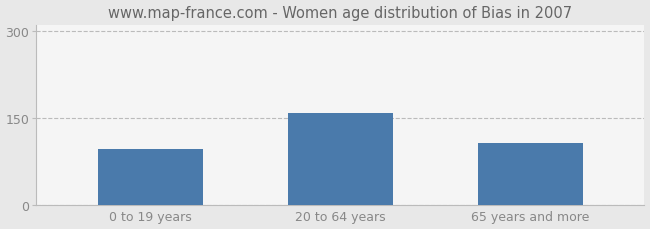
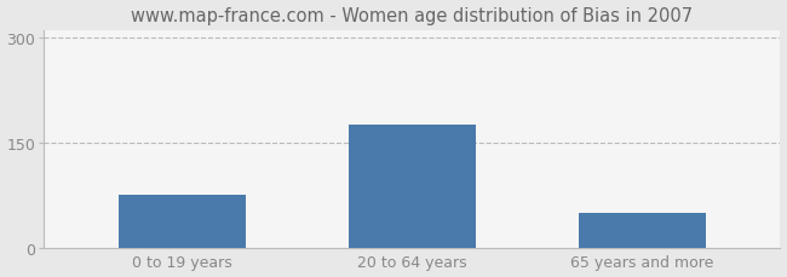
0 to 19 years: 96 -> 75
20 to 64 years: 158 -> 175
65 years and more: 106 -> 50
